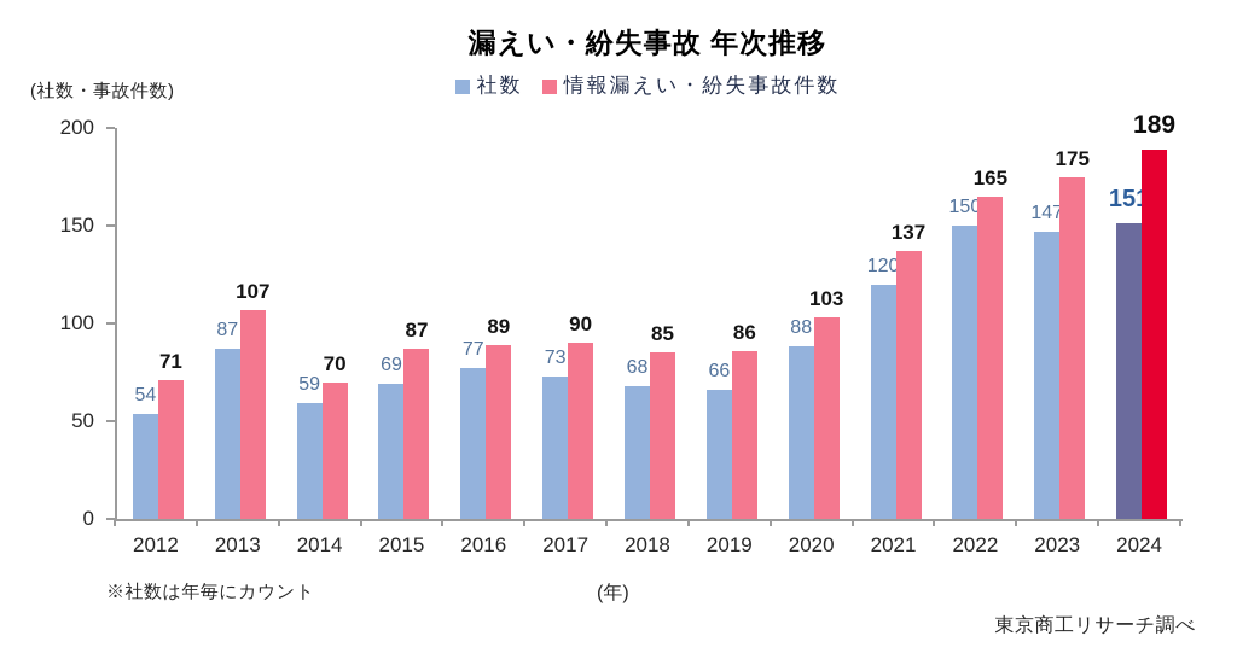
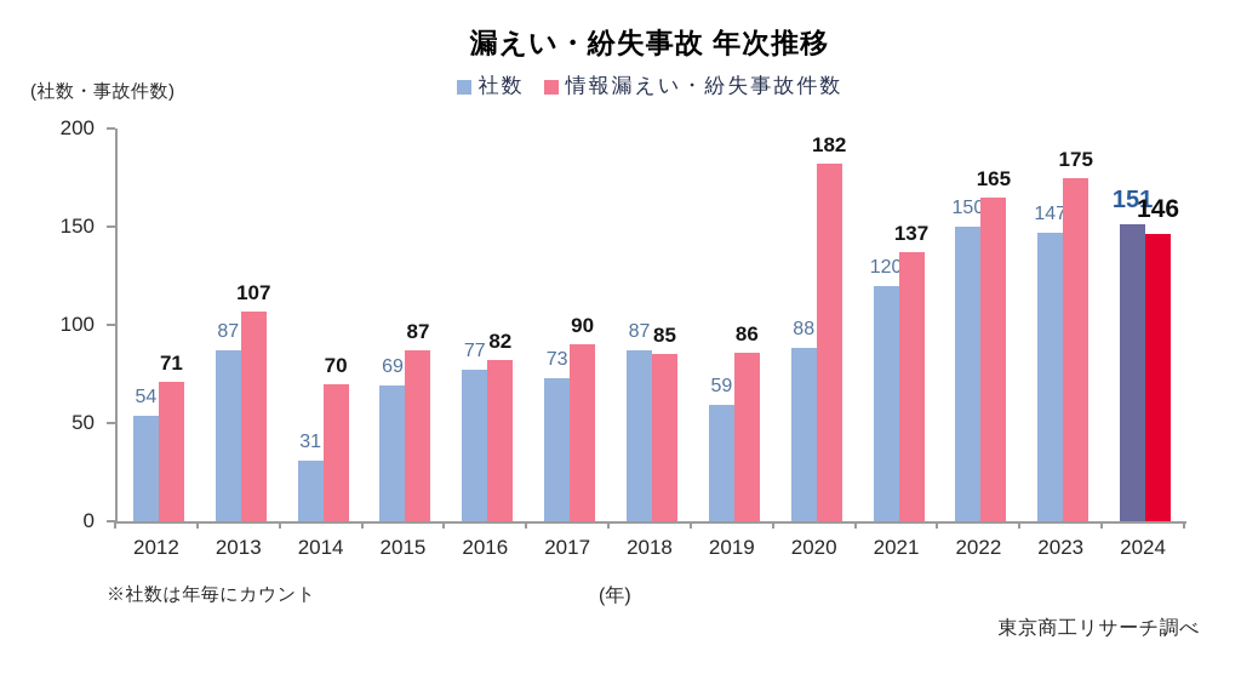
社数/2014: 59 -> 31
情報漏えい・紛失事故件数/2016: 89 -> 82
社数/2018: 68 -> 87
社数/2019: 66 -> 59
情報漏えい・紛失事故件数/2020: 103 -> 182
情報漏えい・紛失事故件数/2024: 189 -> 146
